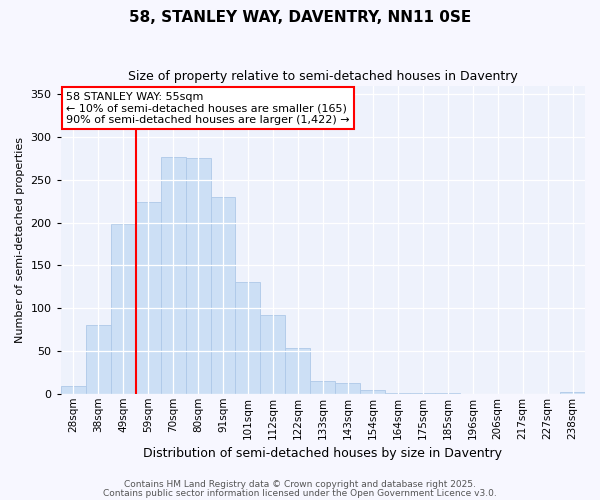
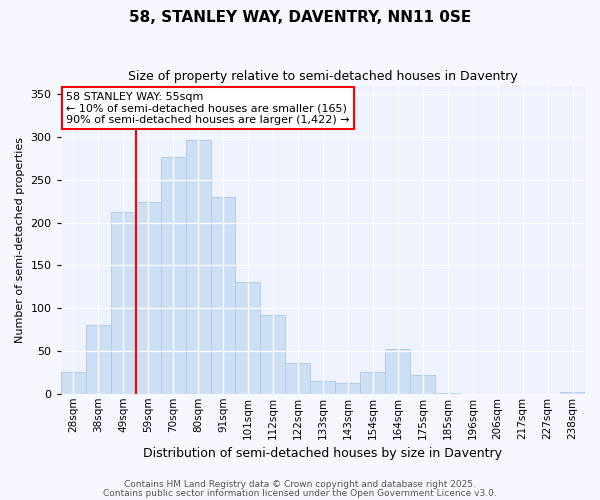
28sqm: 9 -> 26
49sqm: 198 -> 212
80sqm: 275 -> 296
122sqm: 53 -> 36
154sqm: 4 -> 26
164sqm: 1 -> 52
175sqm: 1 -> 22
